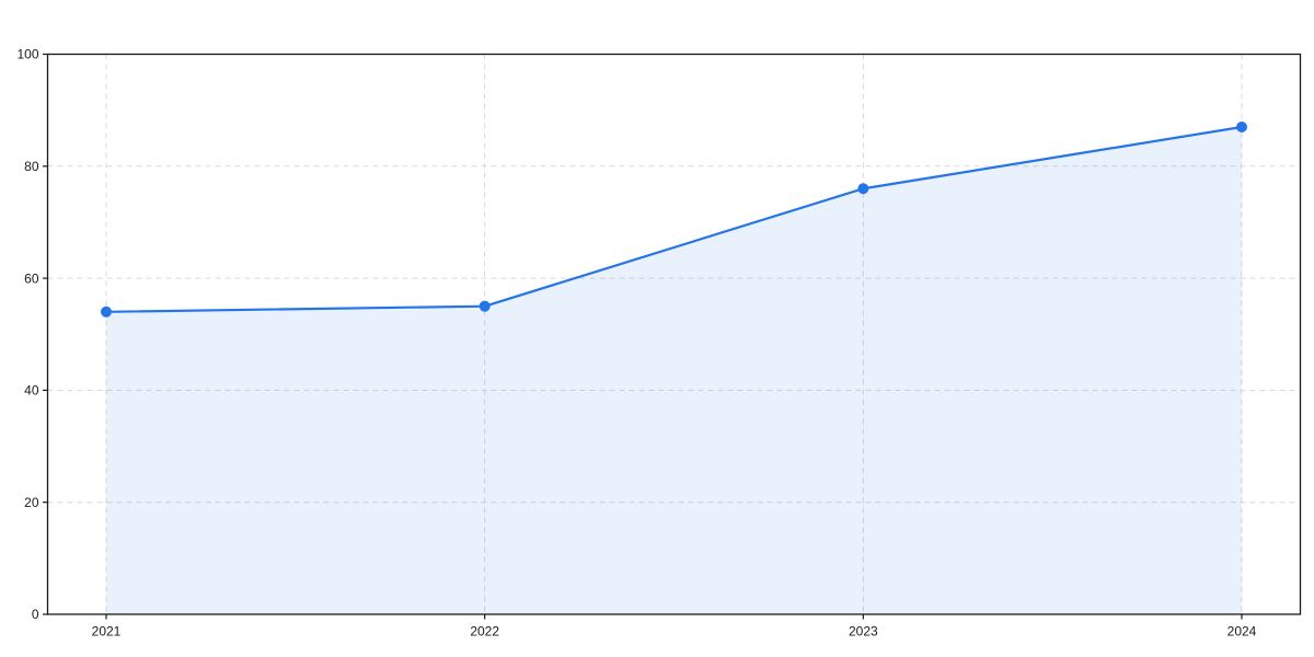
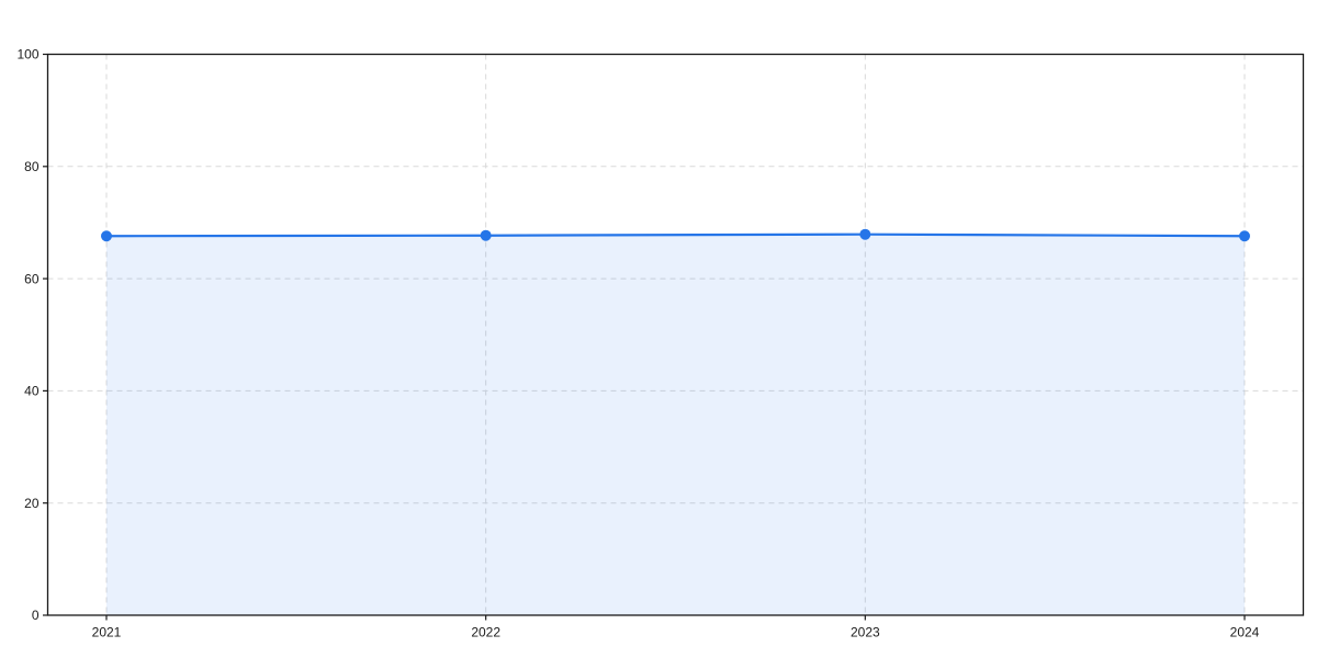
2021: 54 -> 68
2022: 55 -> 68
2023: 76 -> 68
2024: 87 -> 68
